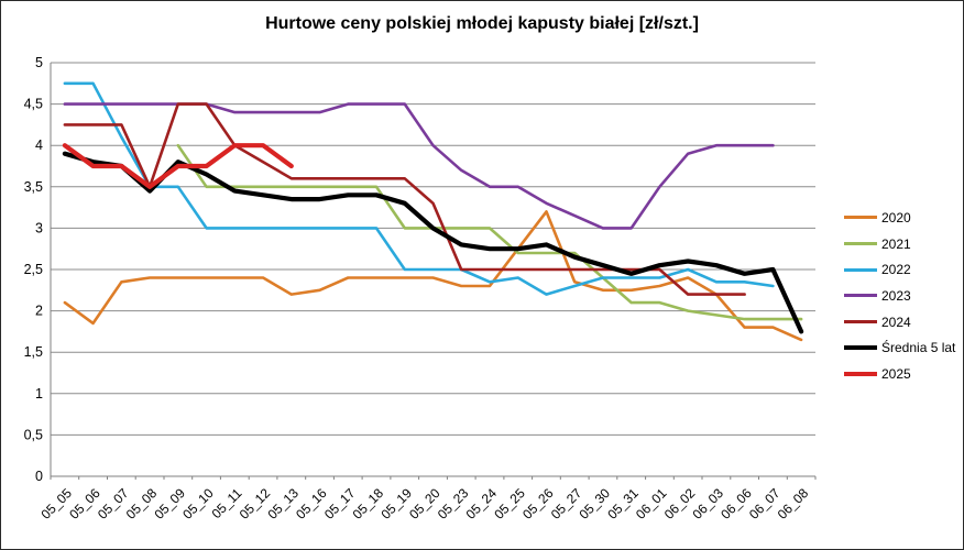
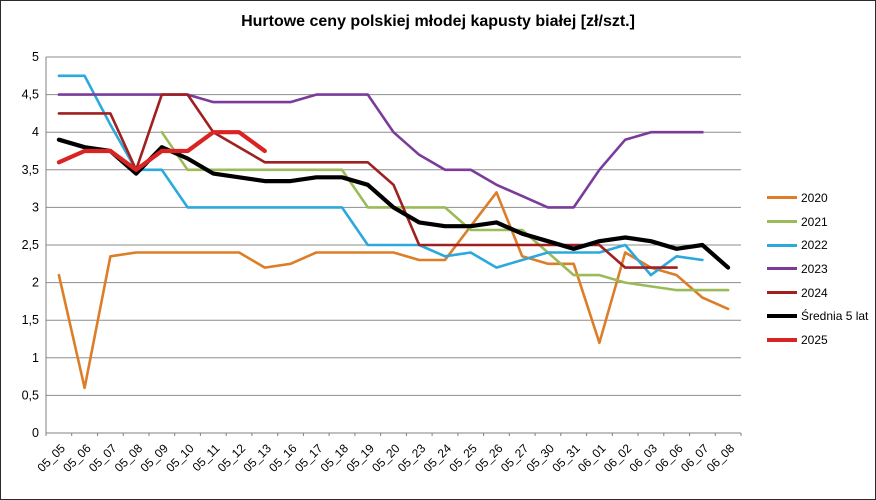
2025/05_05: 4.0 -> 3.6
2020/05_06: 1.9 -> 0.6
2020/06_01: 2.3 -> 1.2
2022/06_03: 2.4 -> 2.1
2020/06_06: 1.8 -> 2.1
Średnia 5 lat/06_08: 1.8 -> 2.2
